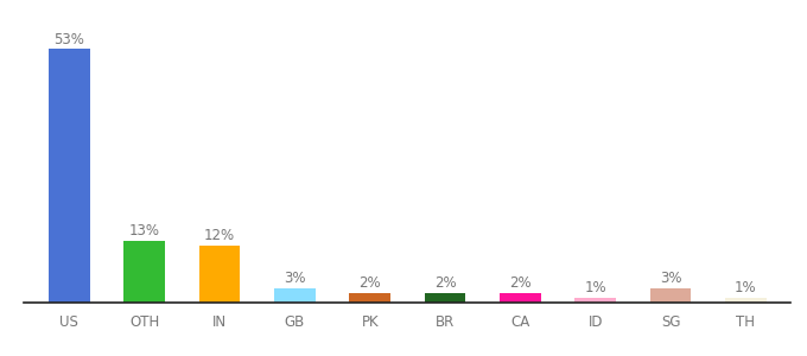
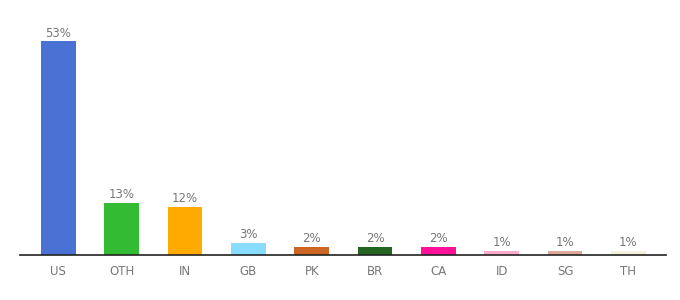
SG: 3% -> 1%
